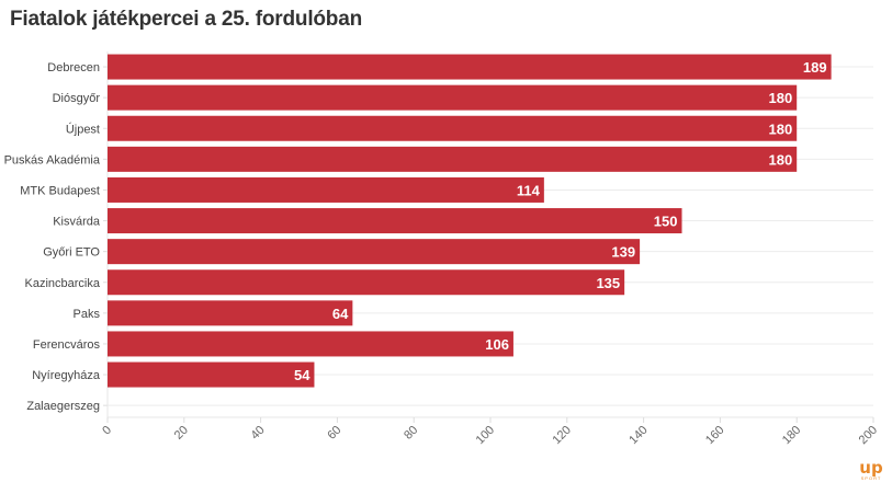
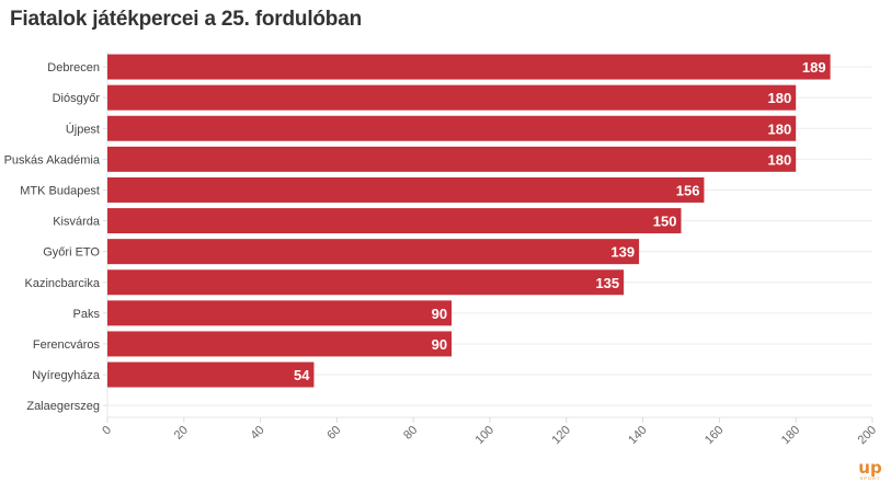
MTK Budapest: 114 -> 156
Paks: 64 -> 90
Ferencváros: 106 -> 90
